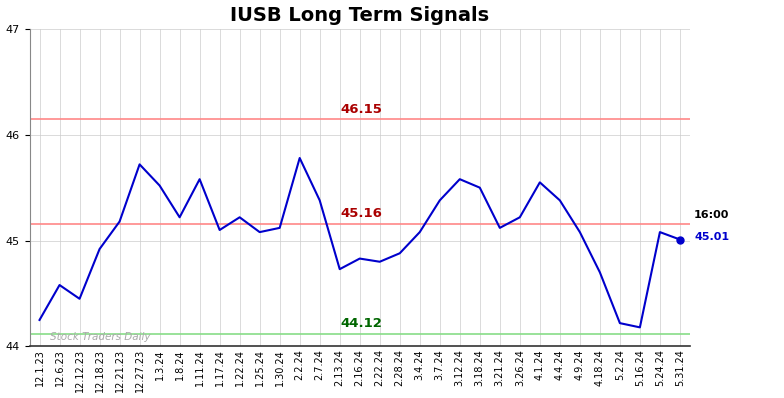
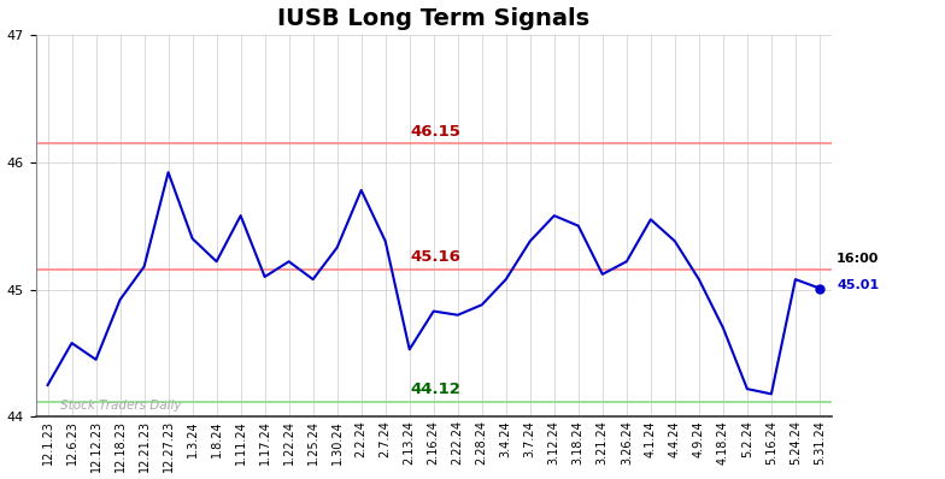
12.27.23: 45.72 -> 45.92
1.3.24: 45.52 -> 45.40
1.30.24: 45.12 -> 45.33
2.13.24: 44.73 -> 44.53
